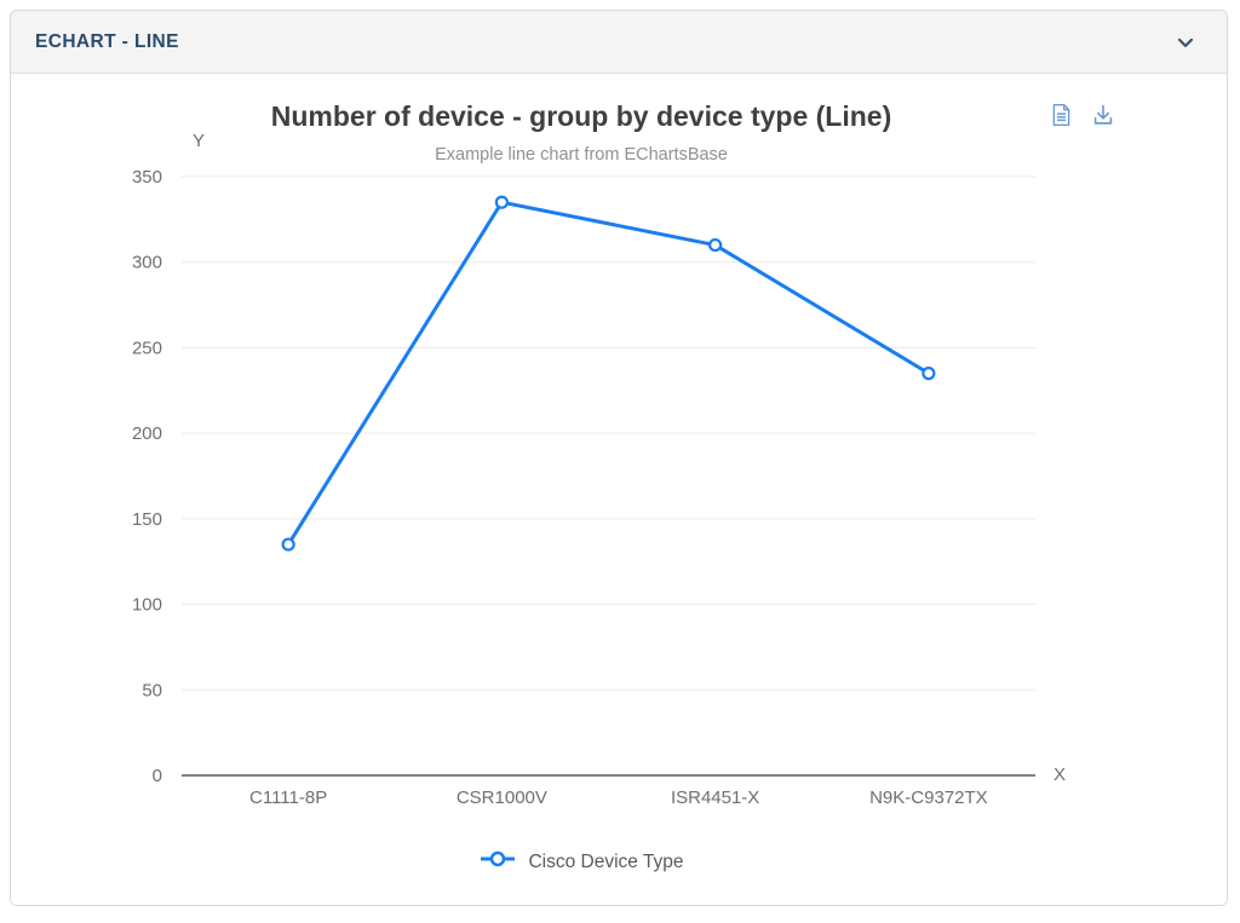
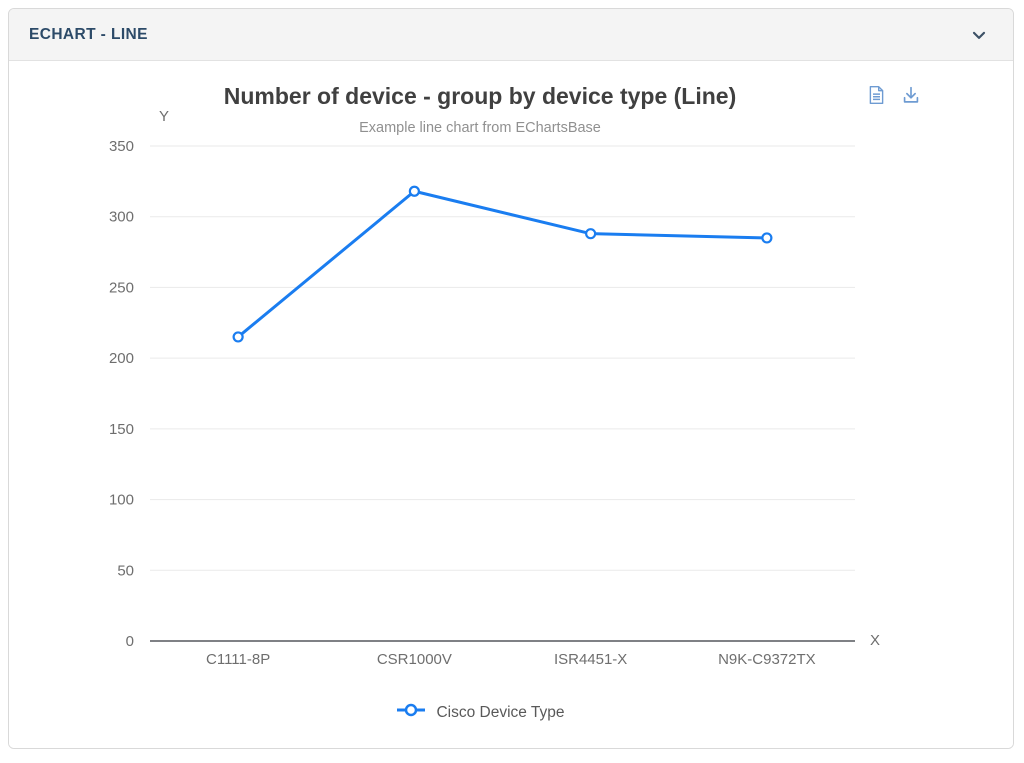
C1111-8P: 135 -> 215
CSR1000V: 335 -> 318
ISR4451-X: 310 -> 288
N9K-C9372TX: 235 -> 285
